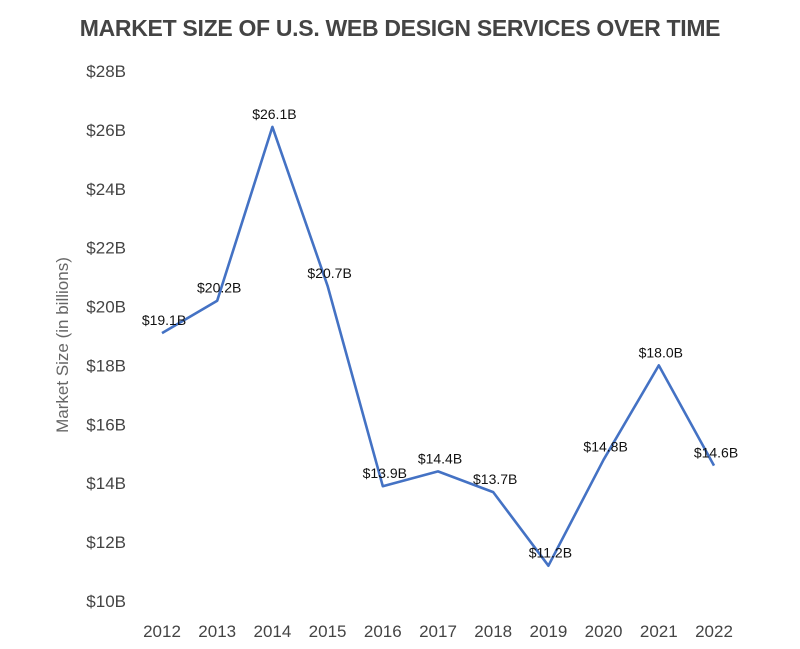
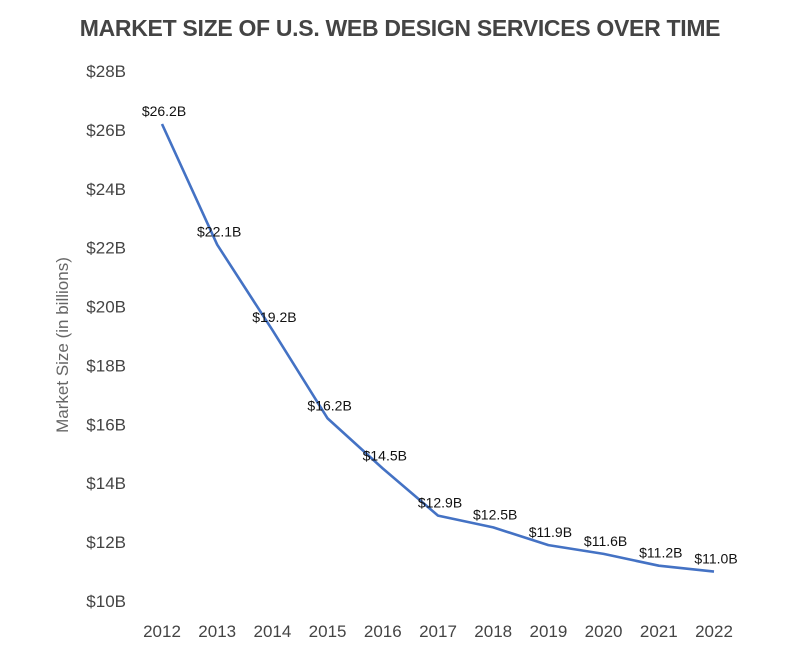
2012: $19.1B -> $26.2B
2013: $20.2B -> $22.1B
2014: $26.1B -> $19.2B
2015: $20.7B -> $16.2B
2016: $13.9B -> $14.5B
2017: $14.4B -> $12.9B
2018: $13.7B -> $12.5B
2019: $11.2B -> $11.9B
2020: $14.8B -> $11.6B
2021: $18.0B -> $11.2B
2022: $14.6B -> $11.0B
